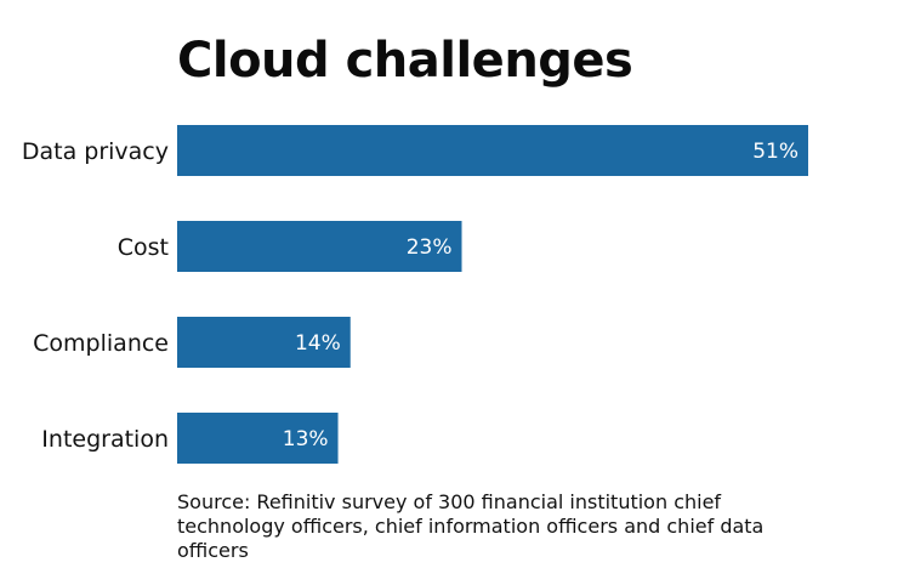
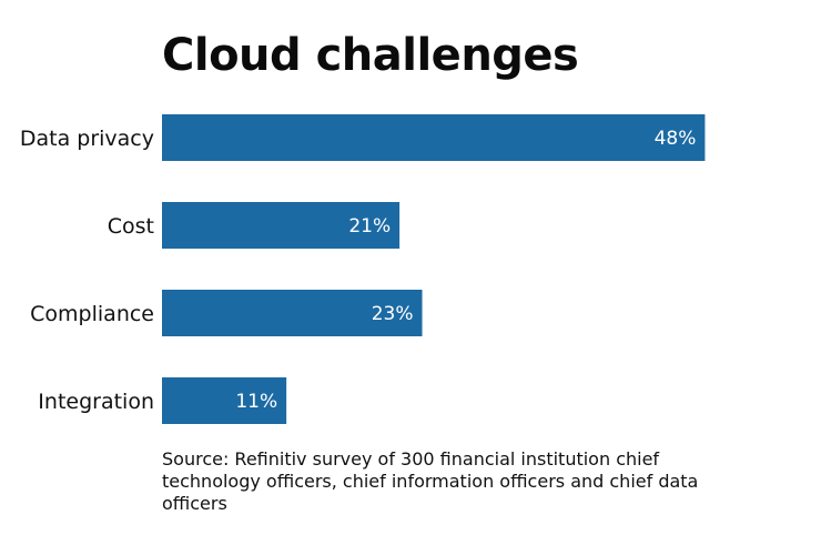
Data privacy: 51% -> 48%
Cost: 23% -> 21%
Compliance: 14% -> 23%
Integration: 13% -> 11%
